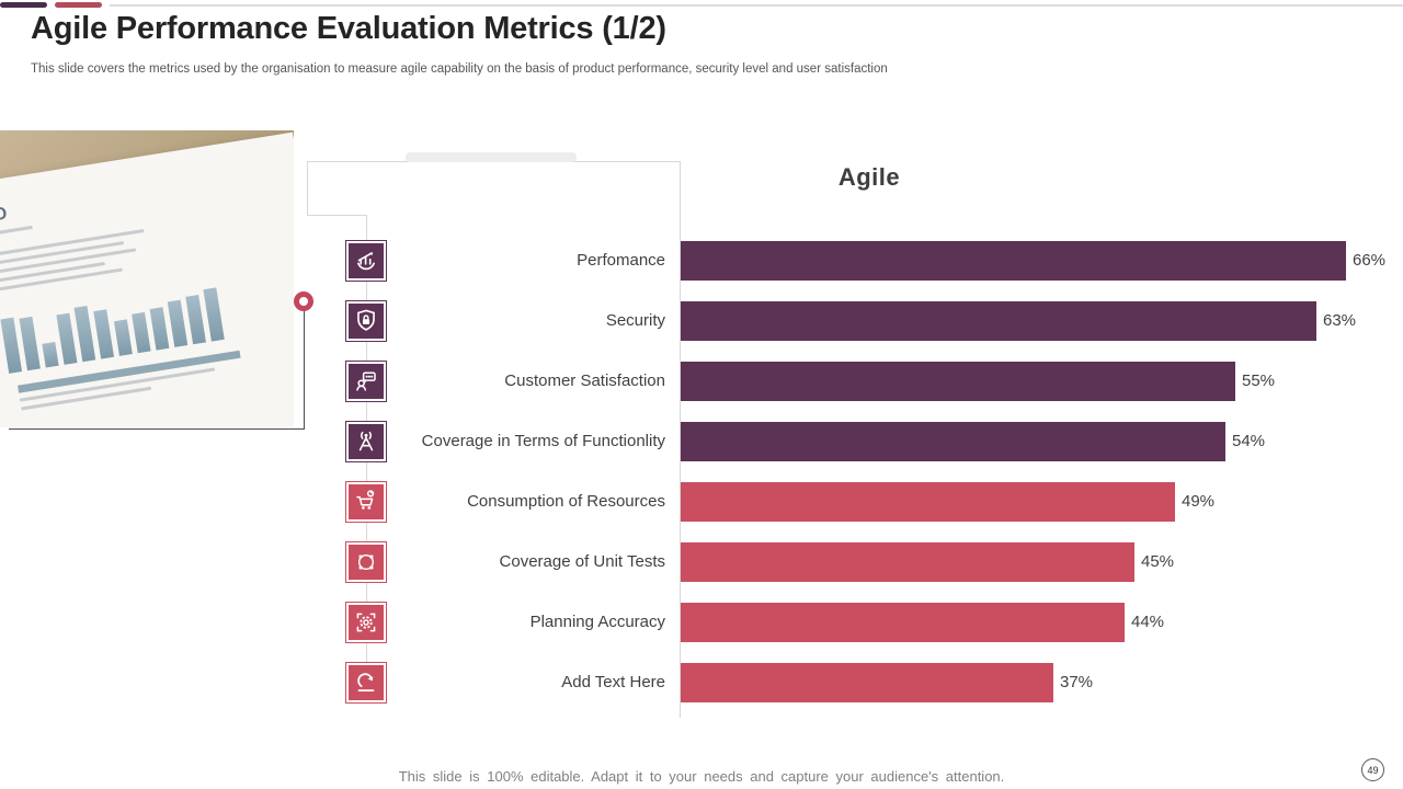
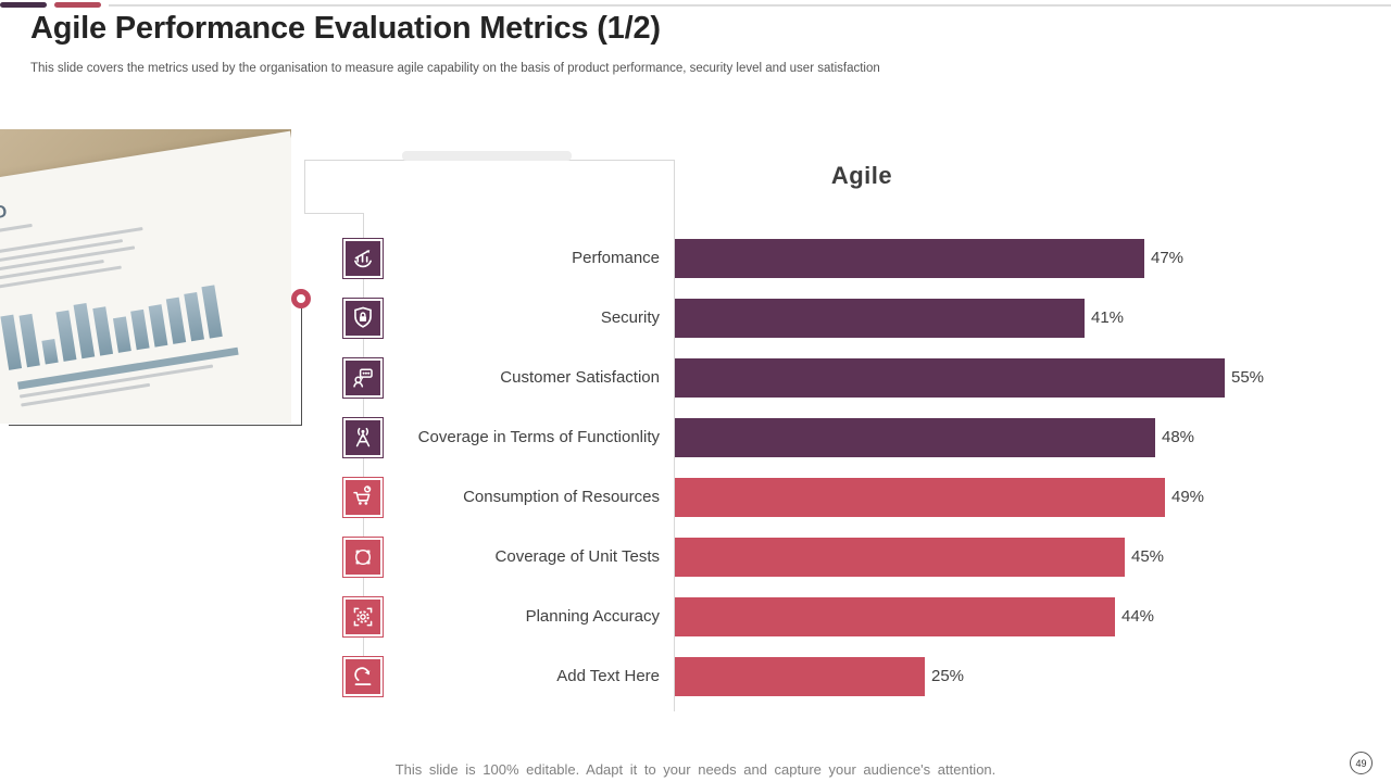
Perfomance: 66% -> 47%
Security: 63% -> 41%
Coverage in Terms of Functionlity: 54% -> 48%
Add Text Here: 37% -> 25%
